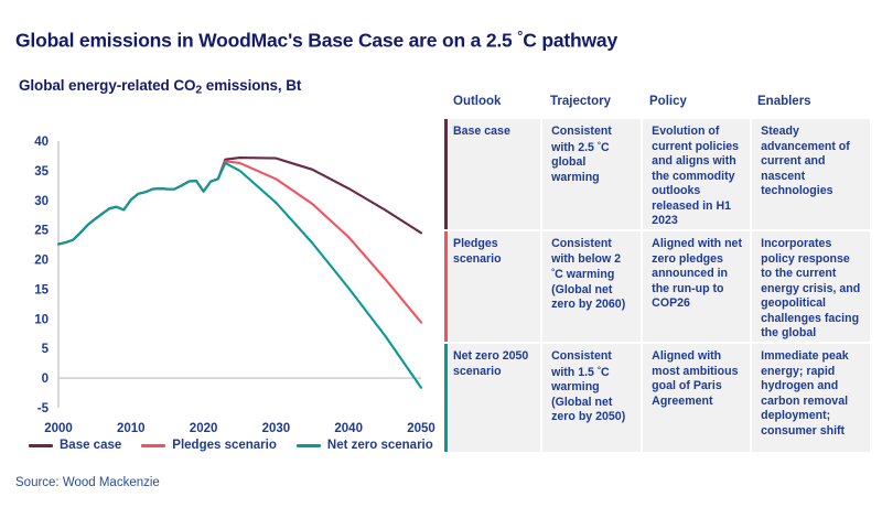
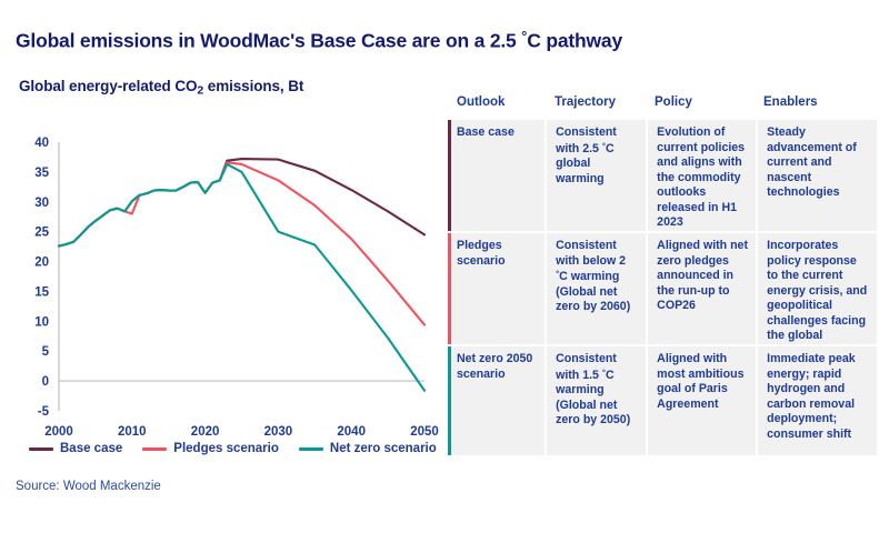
Pledges scenario/2010: 30 -> 28
Net zero scenario/2030: 30 -> 25
